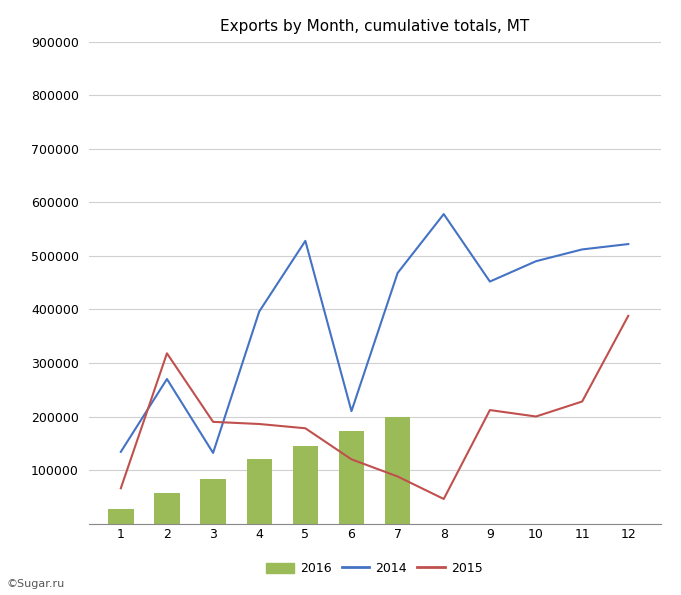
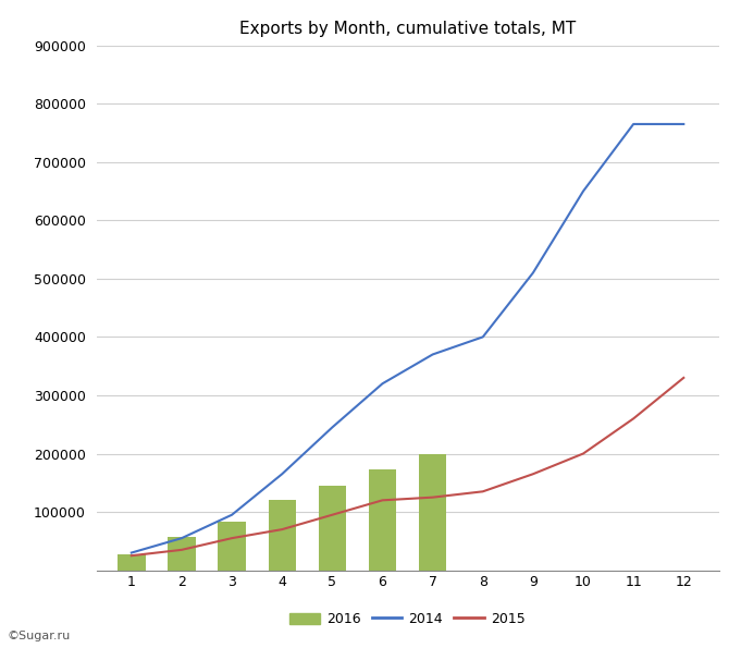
2014/1: 134000 -> 30000
2015/1: 66000 -> 25000
2014/2: 270000 -> 55000
2015/2: 318000 -> 35000
2014/3: 132000 -> 95000
2015/3: 190000 -> 55000
2014/4: 396000 -> 165000
2015/4: 186000 -> 70000
2014/5: 528000 -> 245000
2015/5: 178000 -> 95000
2014/6: 210000 -> 320000
2014/7: 468000 -> 370000
2015/7: 88000 -> 125000
2014/8: 578000 -> 400000
2015/8: 46000 -> 135000
2014/9: 452000 -> 510000
2015/9: 212000 -> 165000
2014/10: 490000 -> 650000
2014/11: 512000 -> 765000
2015/11: 228000 -> 260000
2014/12: 522000 -> 765000
2015/12: 388000 -> 330000
